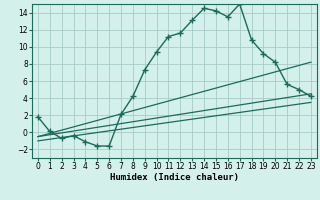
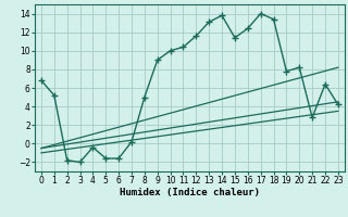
0: 1.8 -> 6.8
1: 0.1 -> 5.2
2: -0.7 -> -1.8
3: -0.4 -> -2.0
4: -1.1 -> -0.4
7: 2.1 -> 0.2
8: 4.2 -> 5.0
9: 7.3 -> 9.0
10: 9.4 -> 10.0
11: 11.2 -> 10.4
14: 14.5 -> 13.8
15: 14.2 -> 11.4
16: 13.5 -> 12.4
17: 15.0 -> 14.0
18: 10.8 -> 13.4
19: 9.2 -> 7.8
21: 5.6 -> 2.8
22: 5.0 -> 6.4
